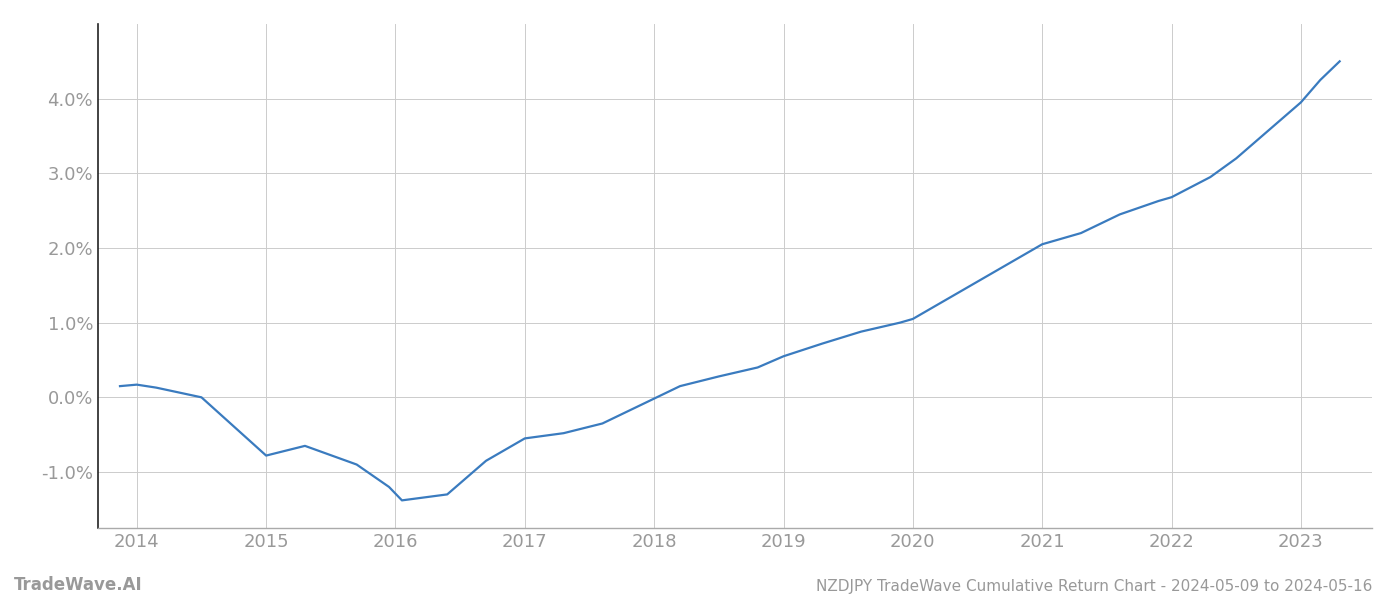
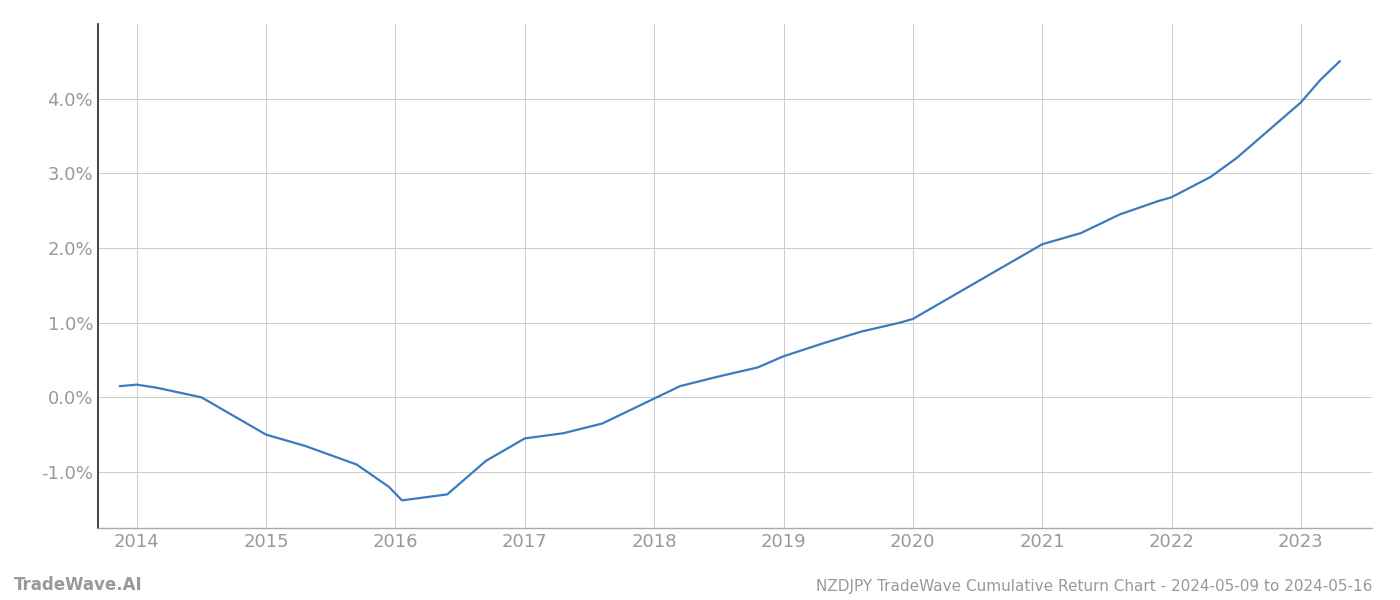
2015: -0.78% -> -0.50%
